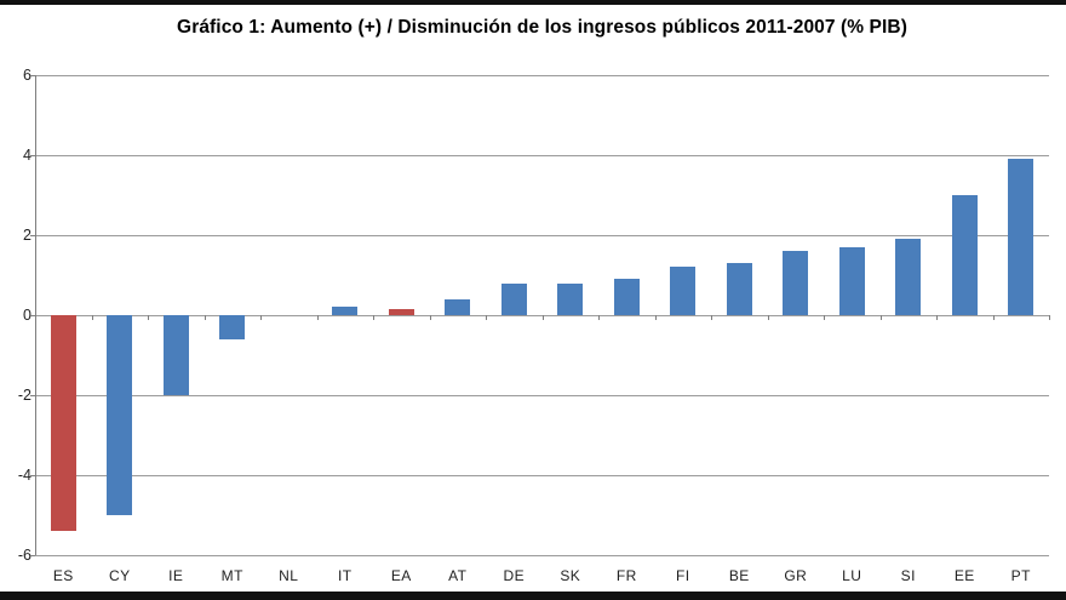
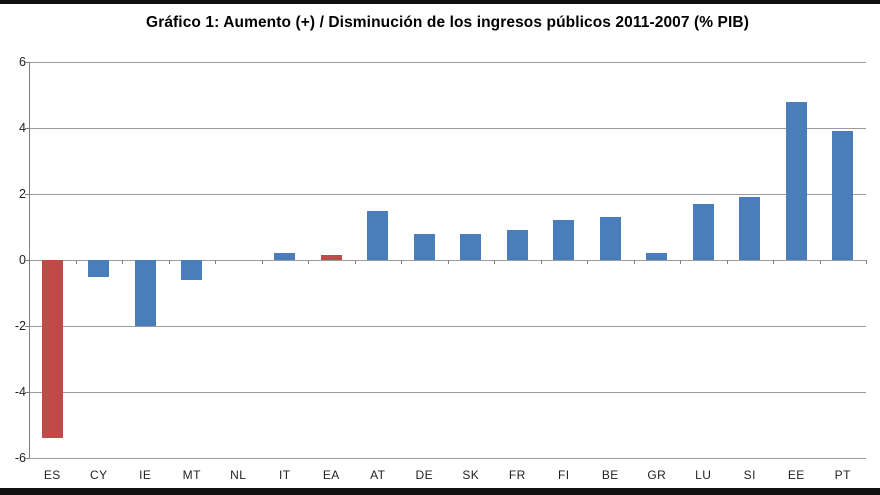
CY: -5.0 -> -0.5
AT: 0.4 -> 1.5
GR: 1.6 -> 0.2
EE: 3.0 -> 4.8
